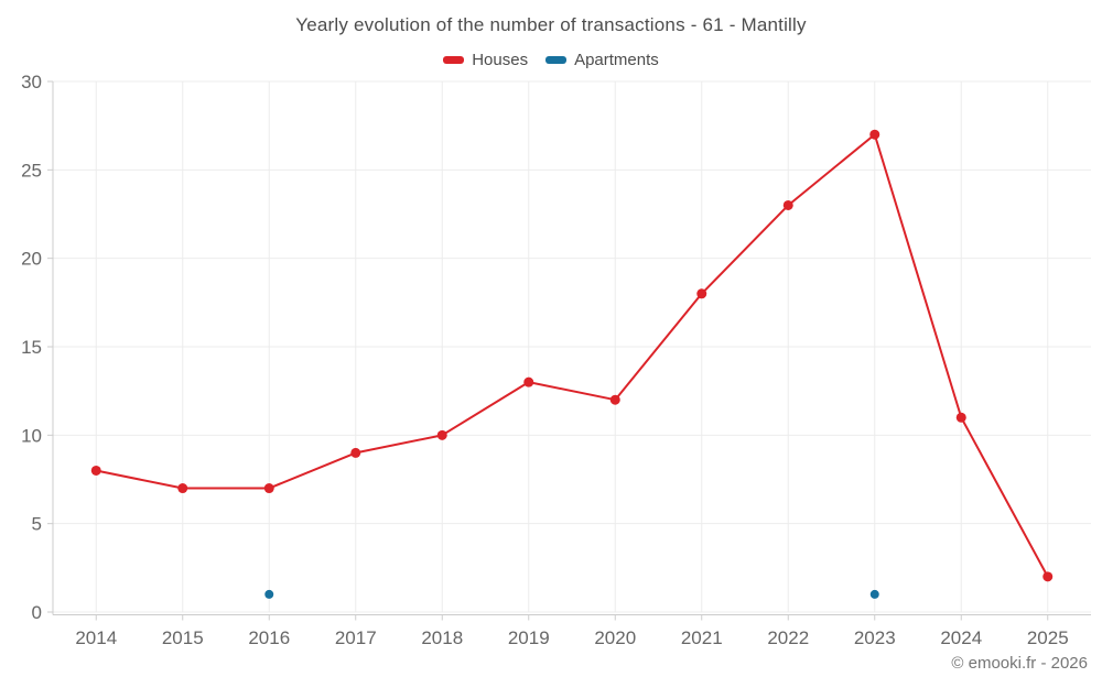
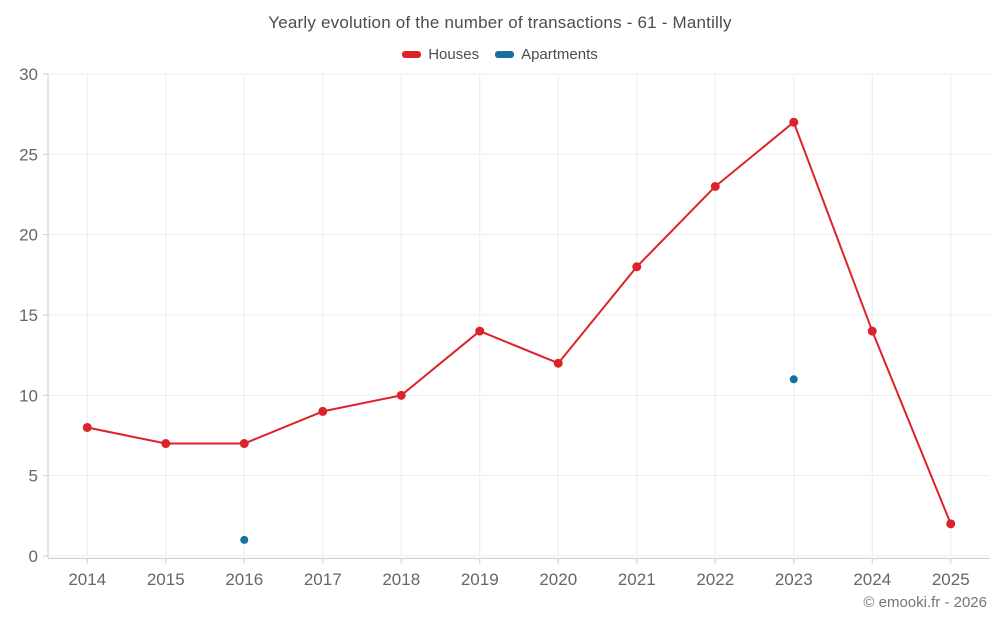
Houses/2019: 13 -> 14
Apartments/2023: 1 -> 11
Houses/2024: 11 -> 14
